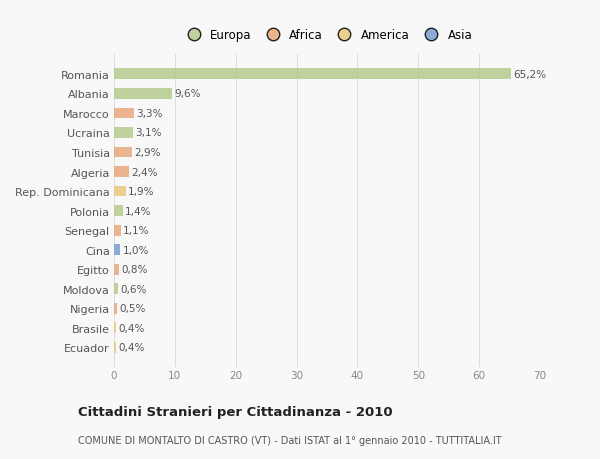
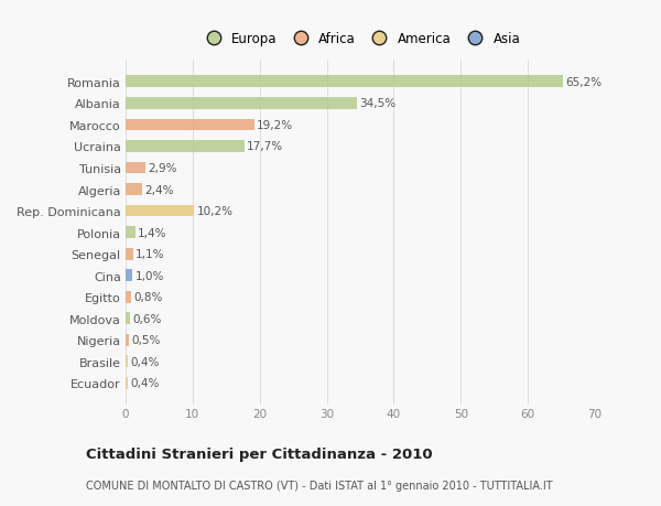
Albania: 9,6% -> 34,5%
Marocco: 3,3% -> 19,2%
Ucraina: 3,1% -> 17,7%
Rep. Dominicana: 1,9% -> 10,2%
